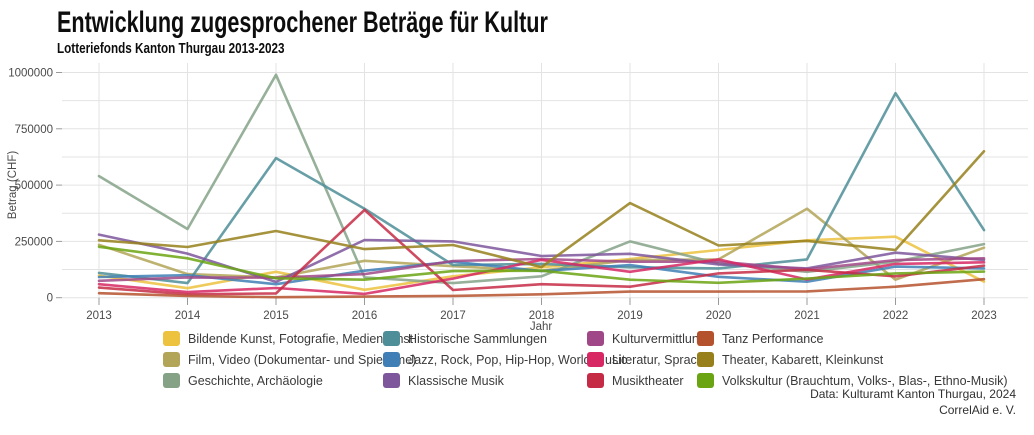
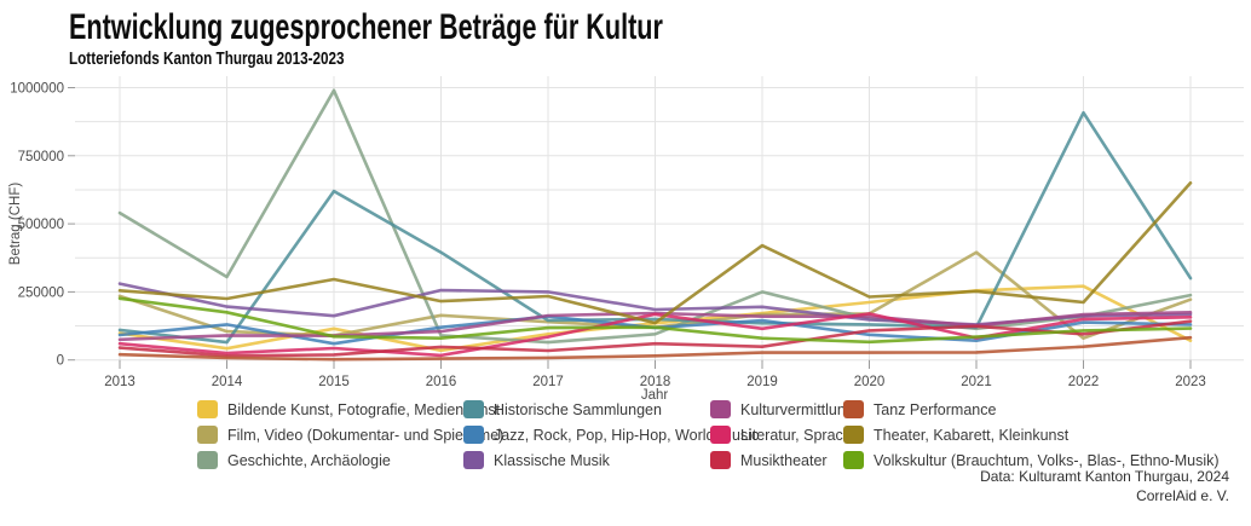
Jazz, Rock, Pop, Hip-Hop, World-Music/2014: 100000 -> 130000
Klassische Musik/2015: 70000 -> 160000
Musiktheater/2016: 390000 -> 50000
Historische Sammlungen/2021: 170000 -> 120000
Klassische Musik/2022: 200000 -> 160000
